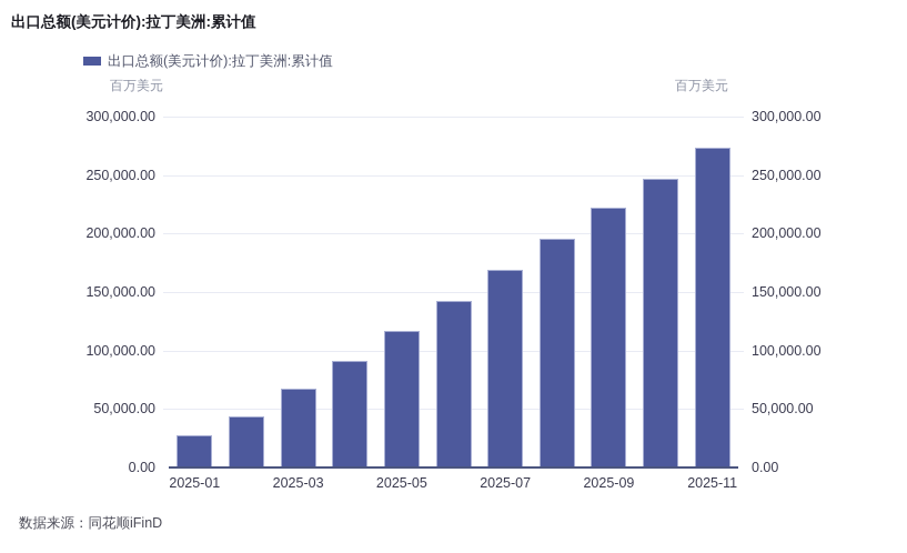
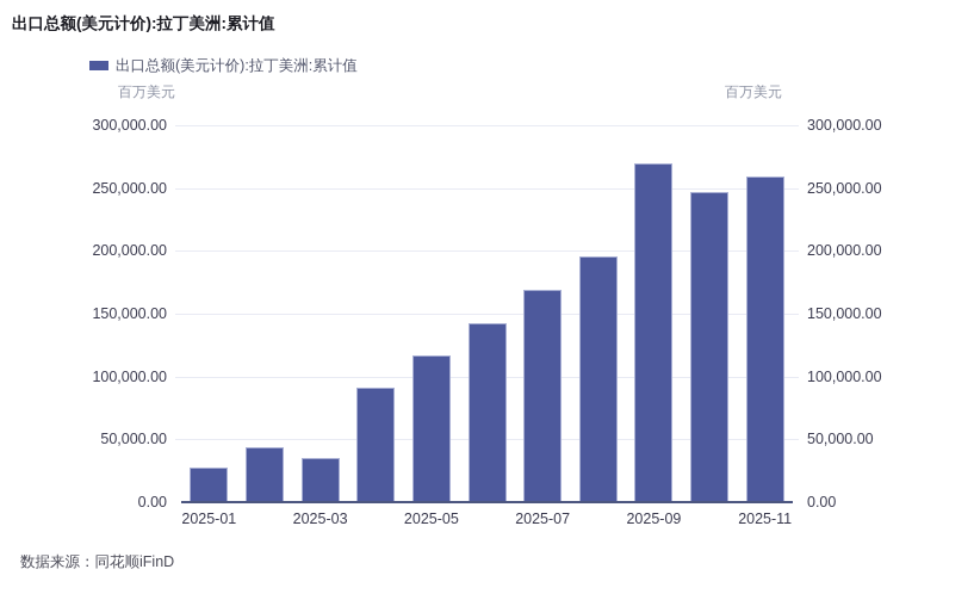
2025-03: 66000 -> 34000
2025-09: 221000 -> 269000
2025-11: 272000 -> 258000
